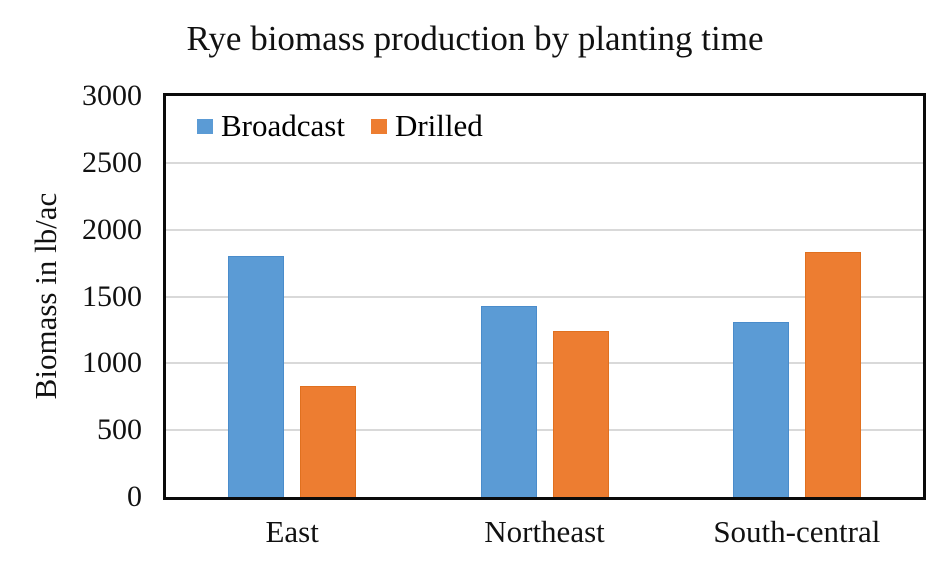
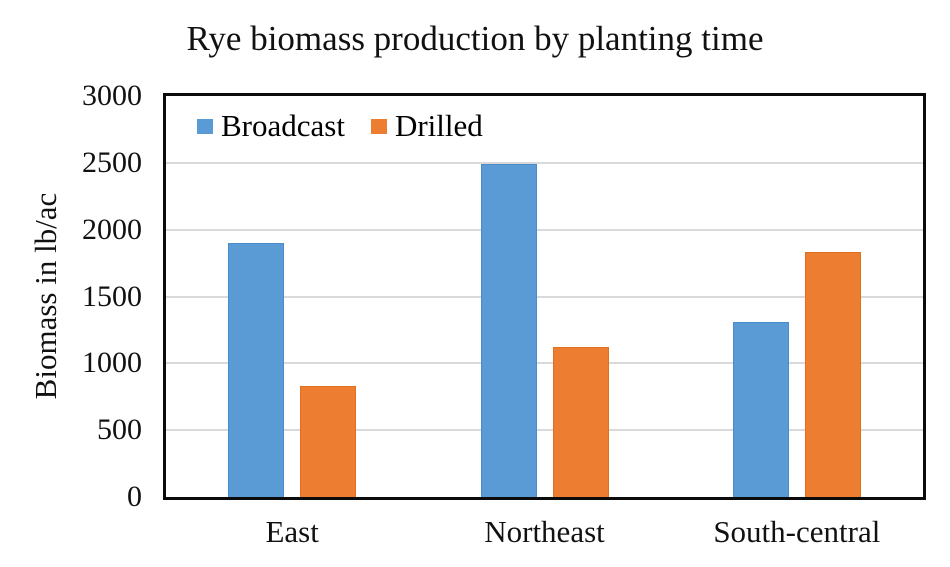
Broadcast/East: 1800 -> 1900
Broadcast/Northeast: 1430 -> 2490
Drilled/Northeast: 1240 -> 1120
